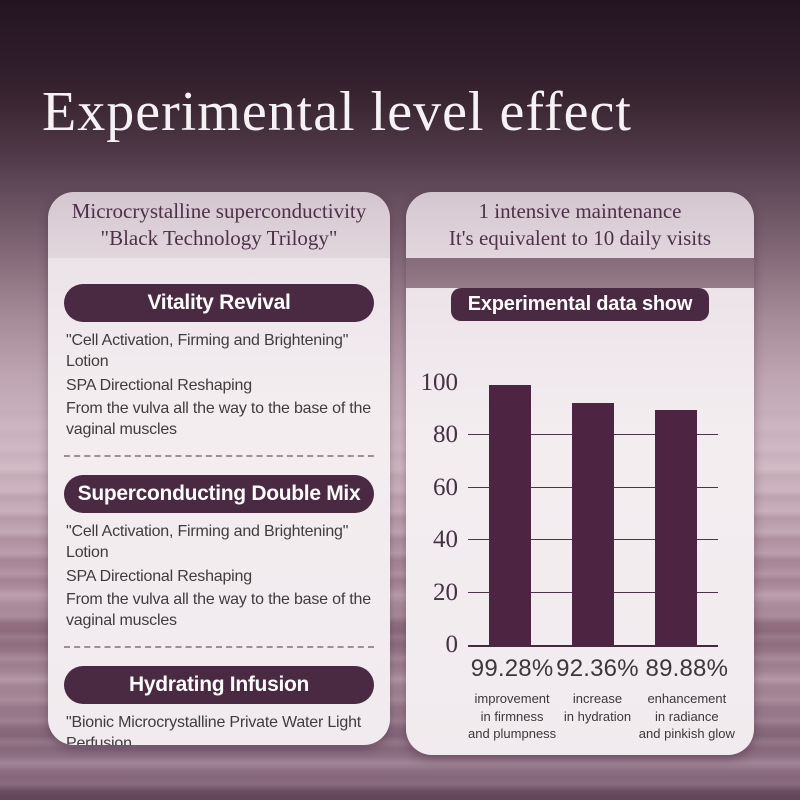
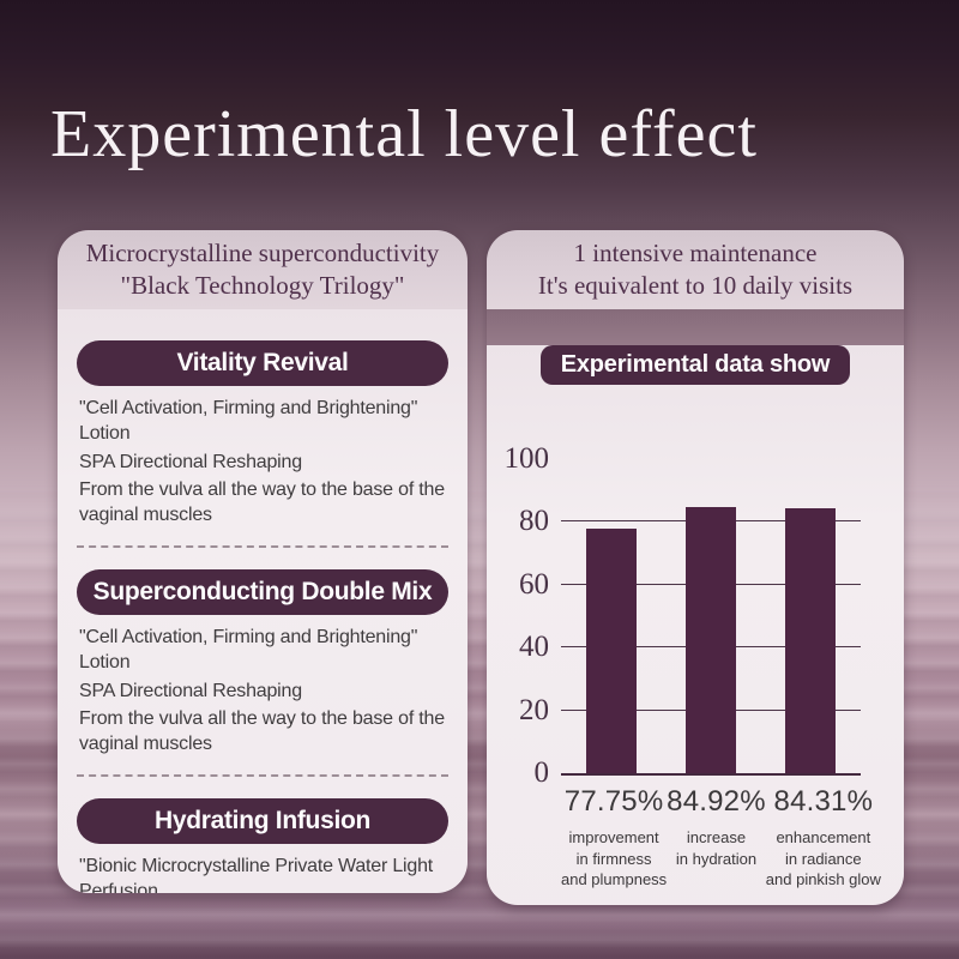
improvement in firmness and plumpness: 99.28% -> 77.75%
increase in hydration: 92.36% -> 84.92%
enhancement in radiance and pinkish glow: 89.88% -> 84.31%
